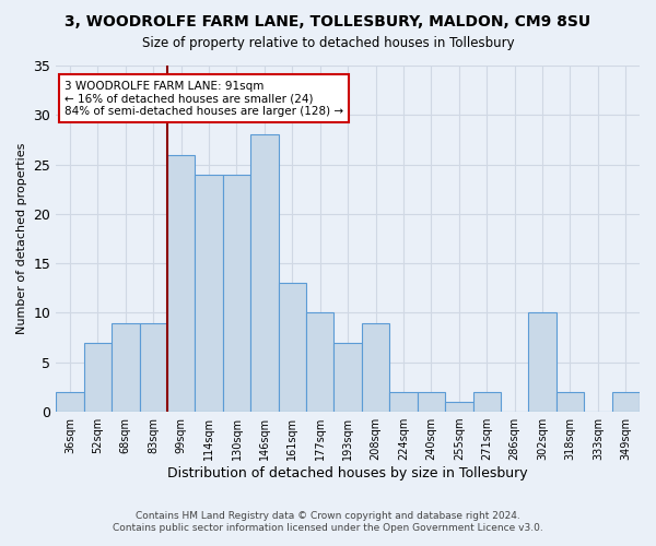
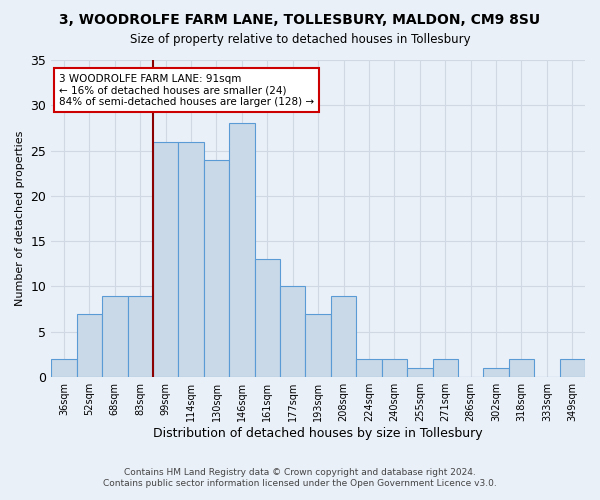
114sqm: 24 -> 26
302sqm: 10 -> 1
